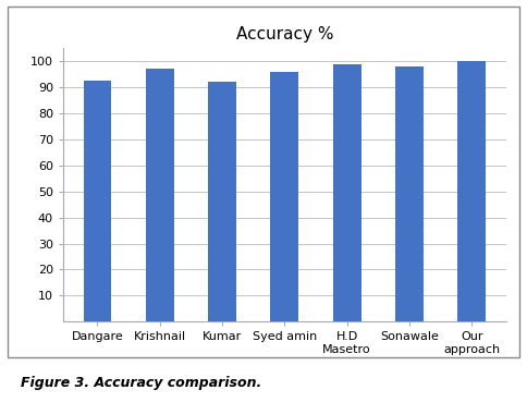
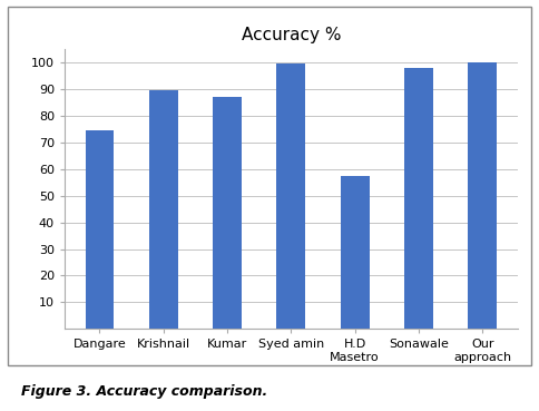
Dangare: 92.5 -> 74.5
Krishnail: 97.0 -> 89.5
Kumar: 92.0 -> 87.0
Syed amin: 96.0 -> 99.5
H.D Masetro: 99.0 -> 57.5
